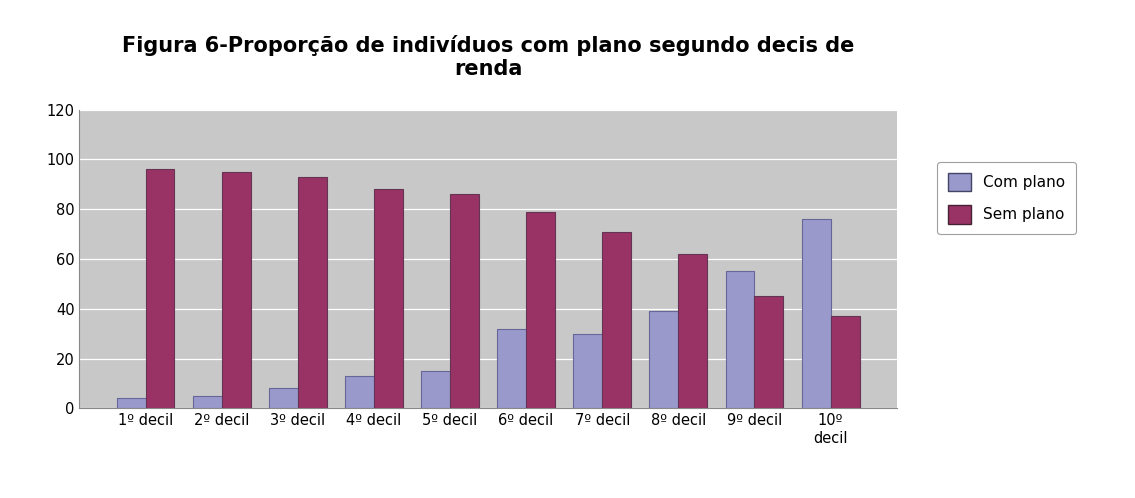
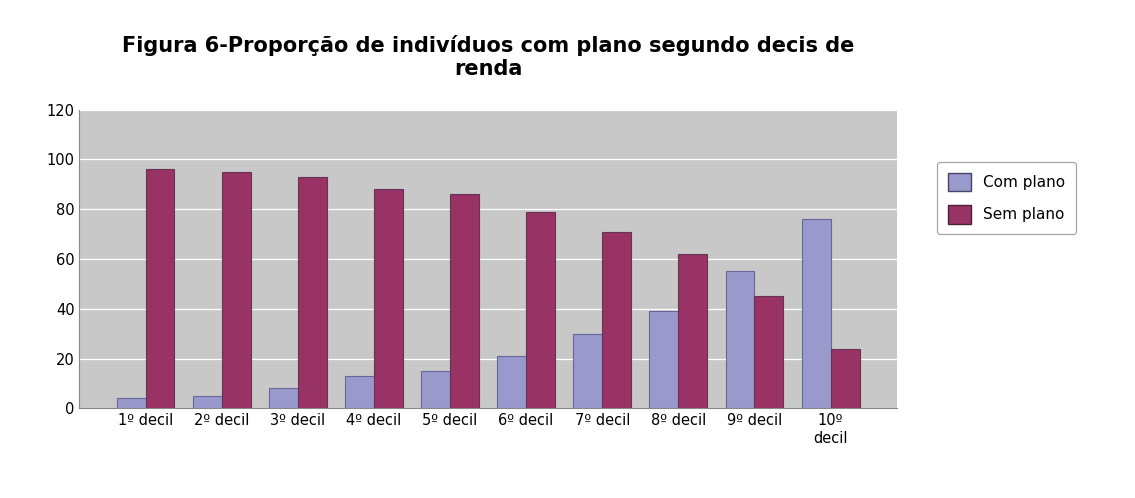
Com plano/6º decil: 32 -> 21
Sem plano/10º decil: 37 -> 24
